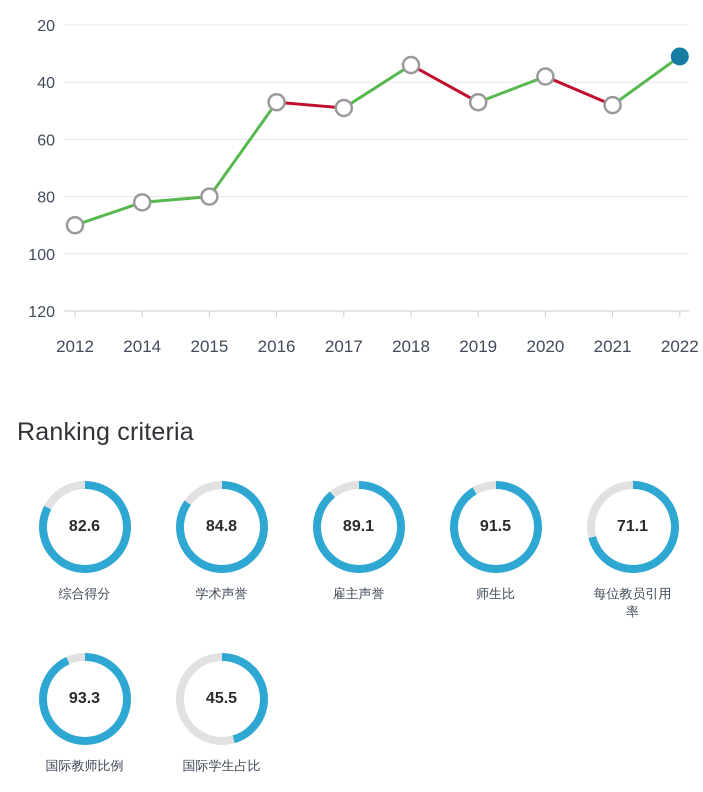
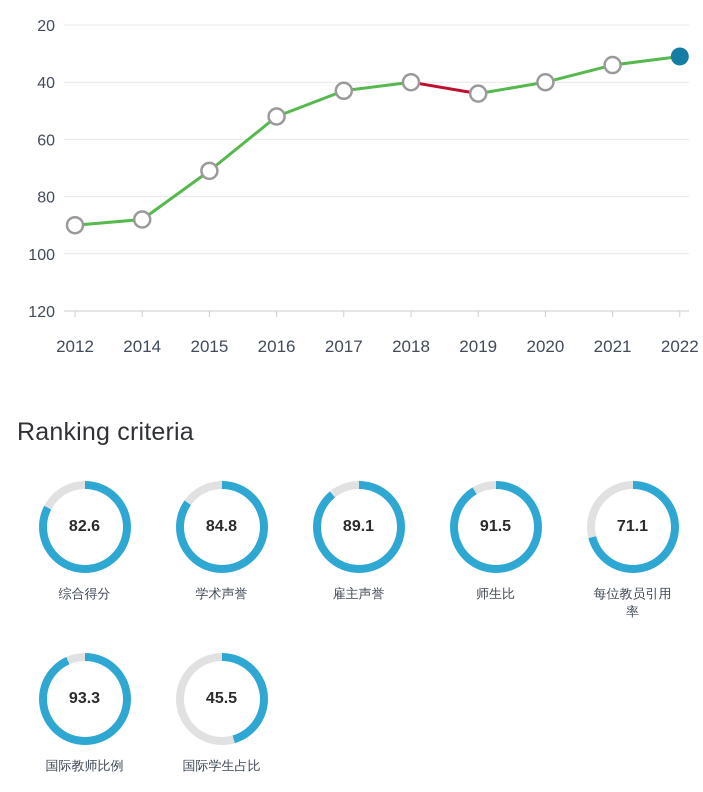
2014: 82 -> 88
2015: 80 -> 71
2016: 47 -> 52
2017: 49 -> 43
2018: 34 -> 40
2019: 47 -> 44
2020: 38 -> 40
2021: 48 -> 34
